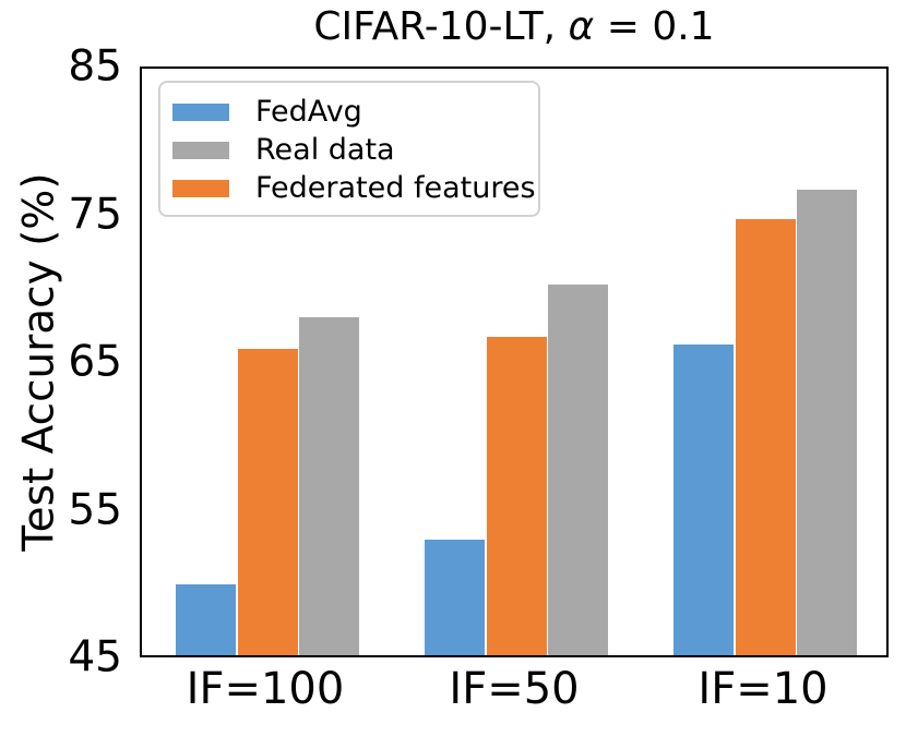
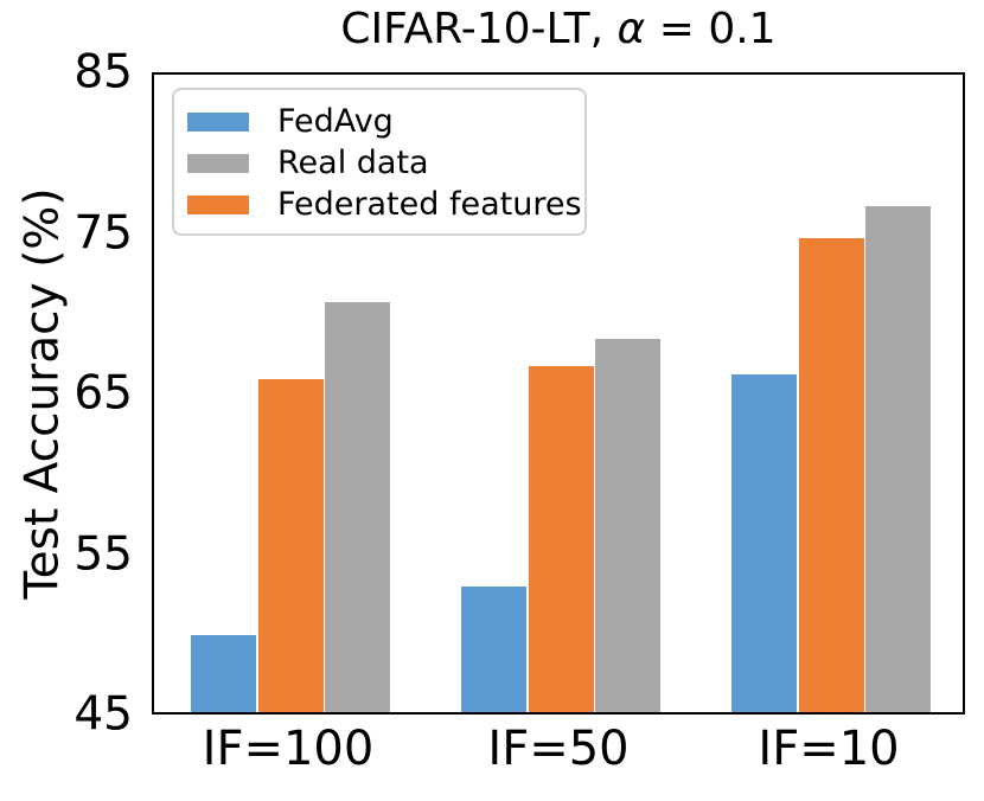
Real data/IF=100: 68.1 -> 70.7
Real data/IF=50: 70.3 -> 68.4
